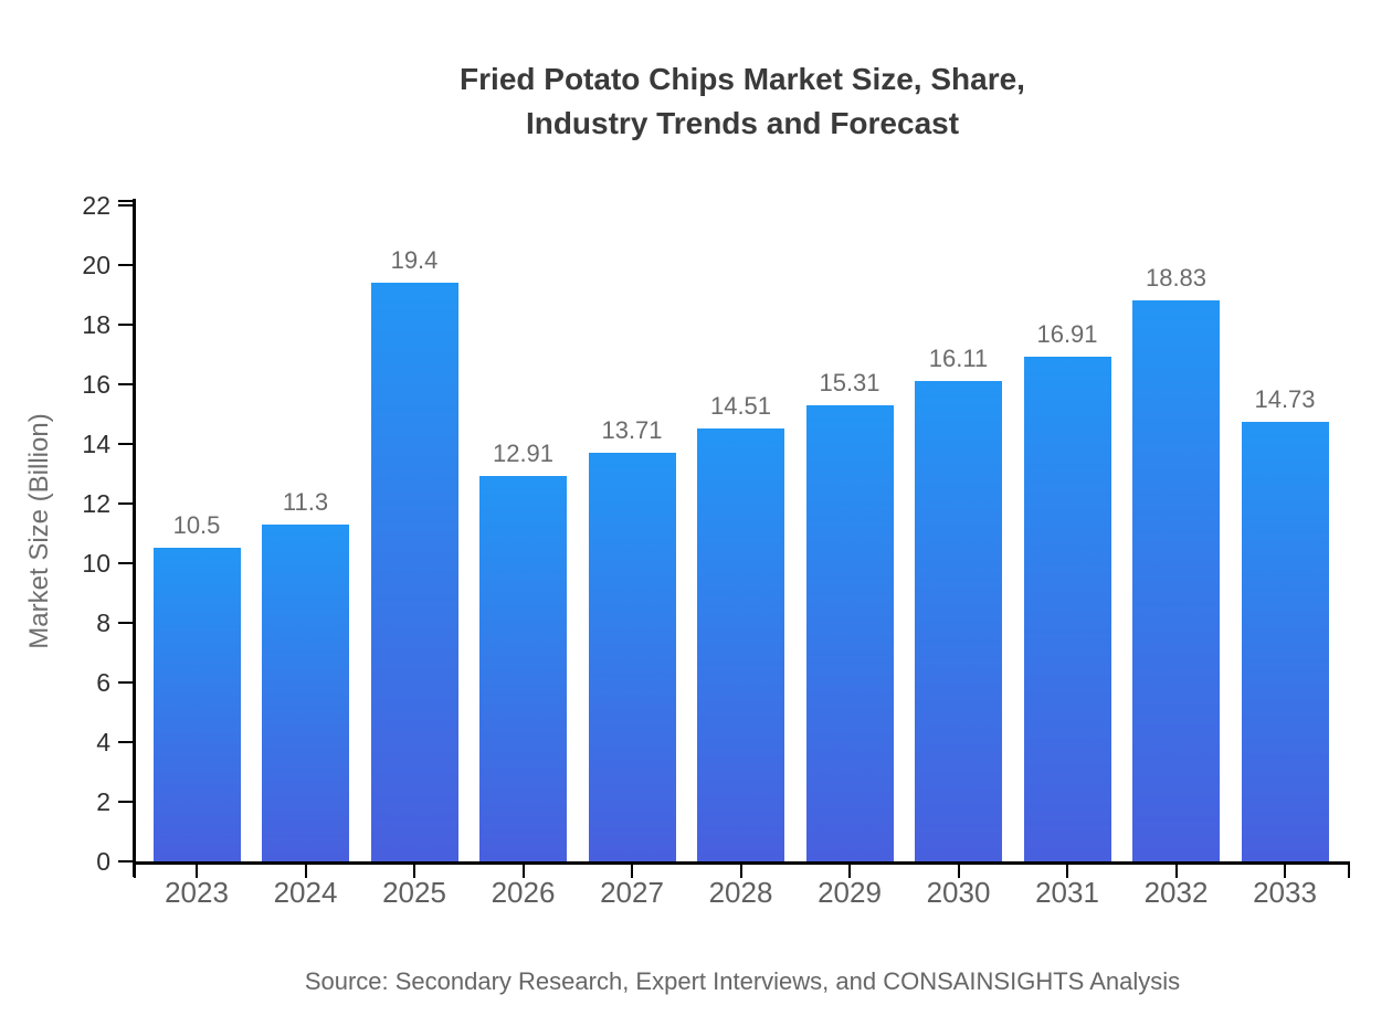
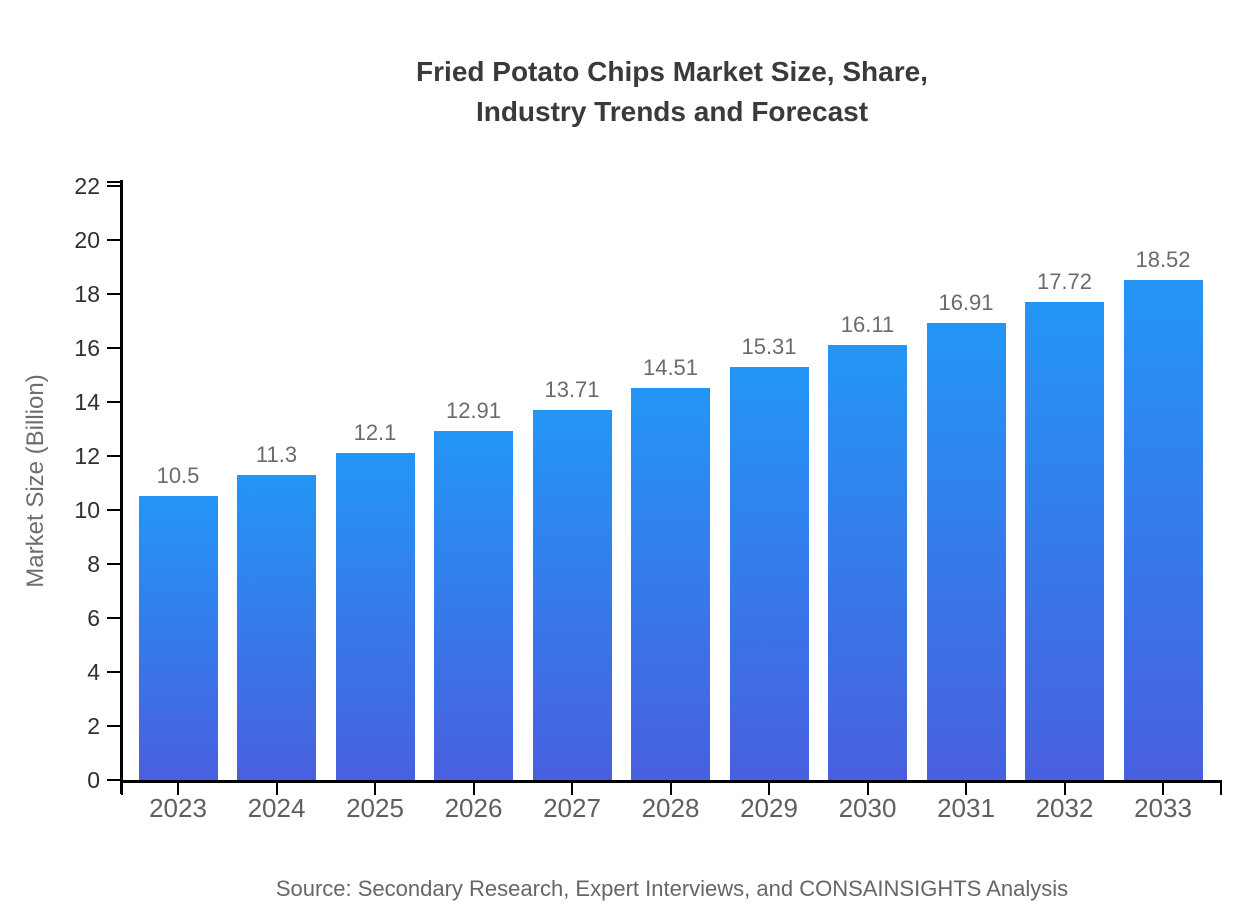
2025: 19.4 -> 12.1
2032: 18.83 -> 17.72
2033: 14.73 -> 18.52
